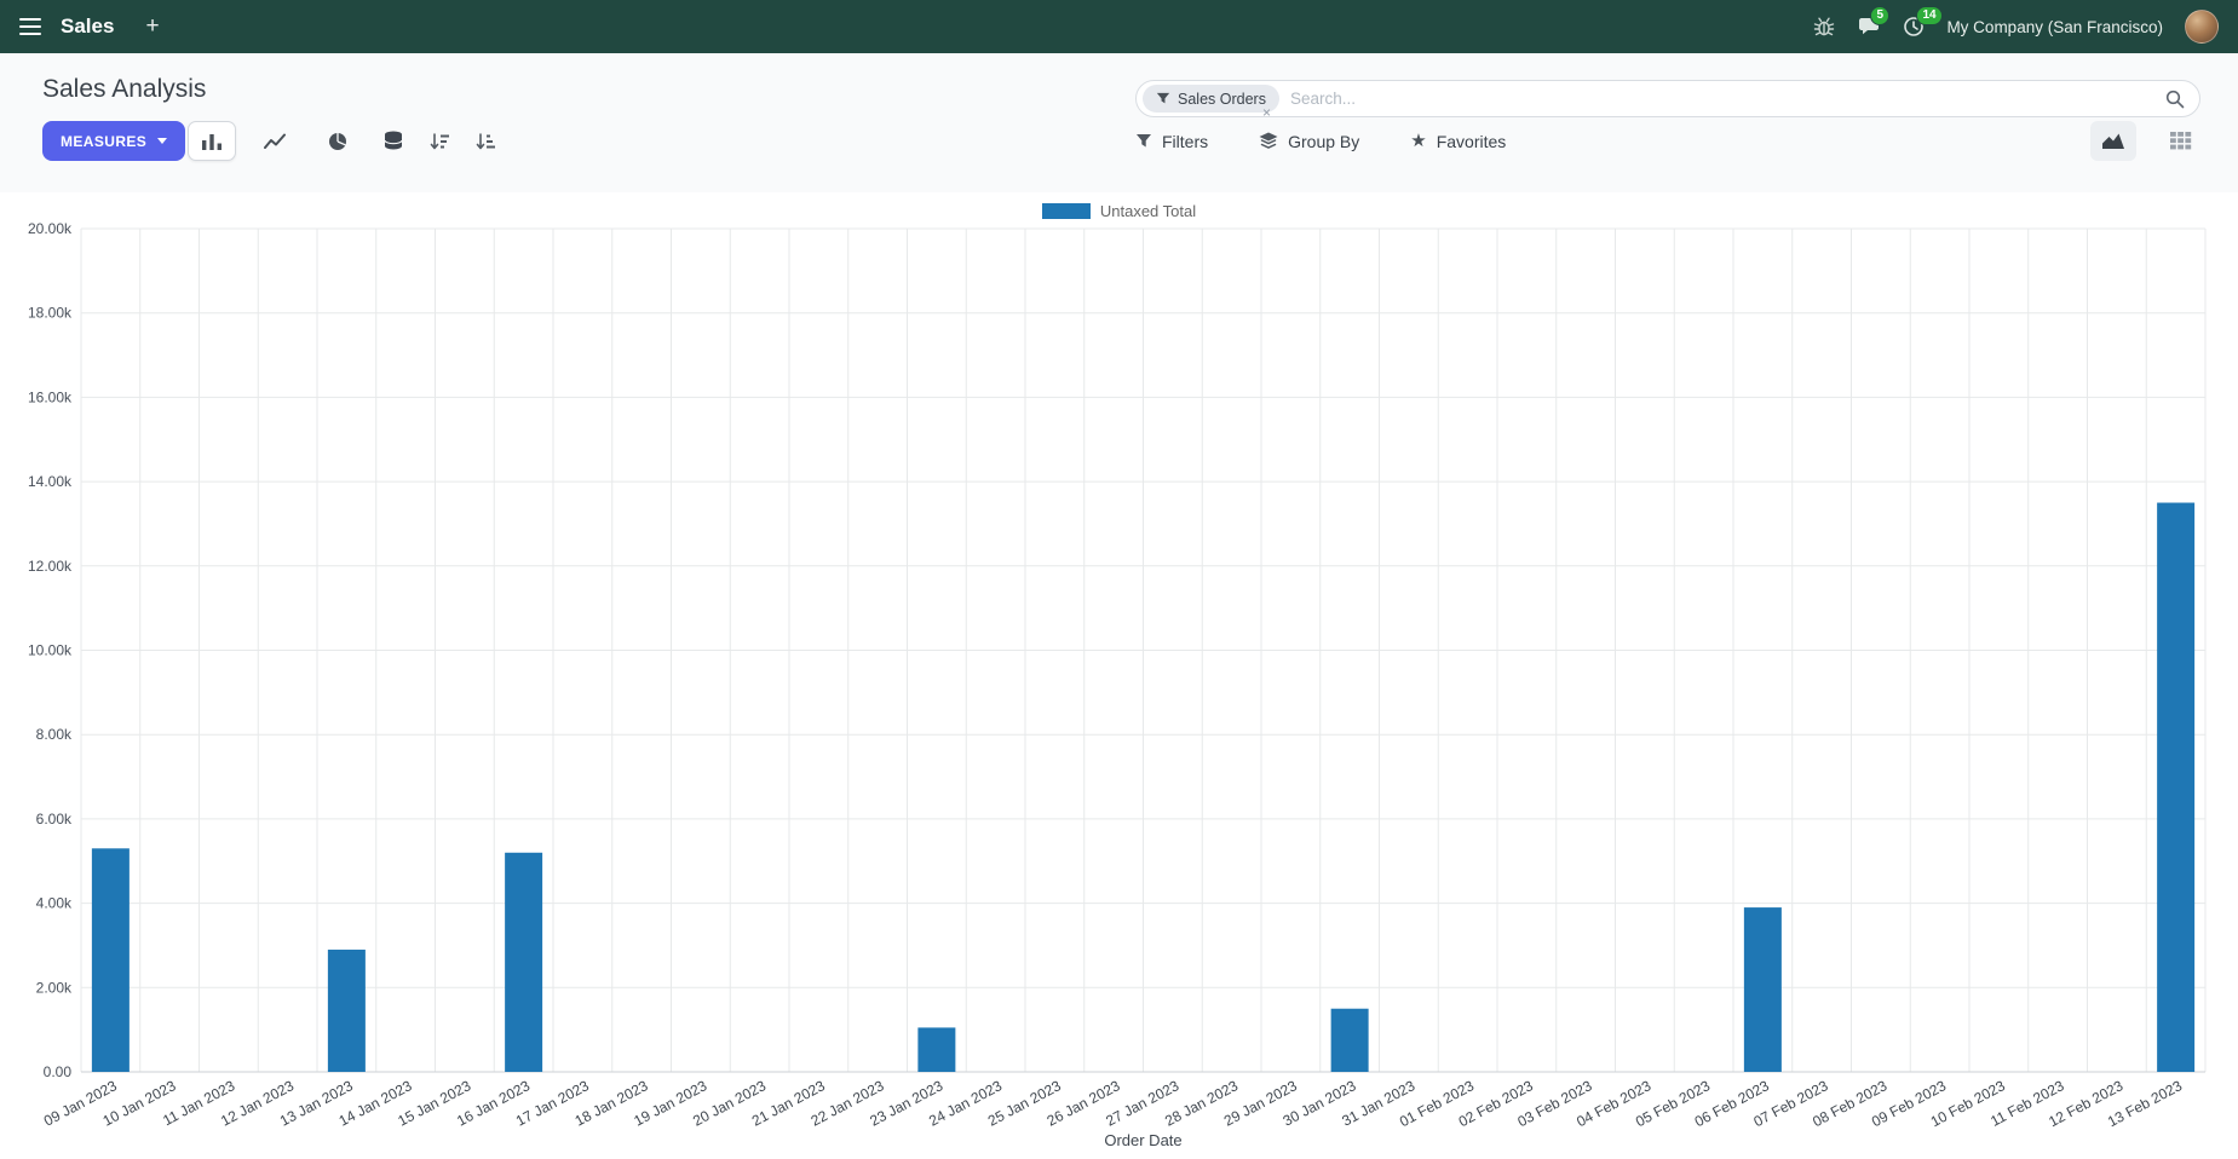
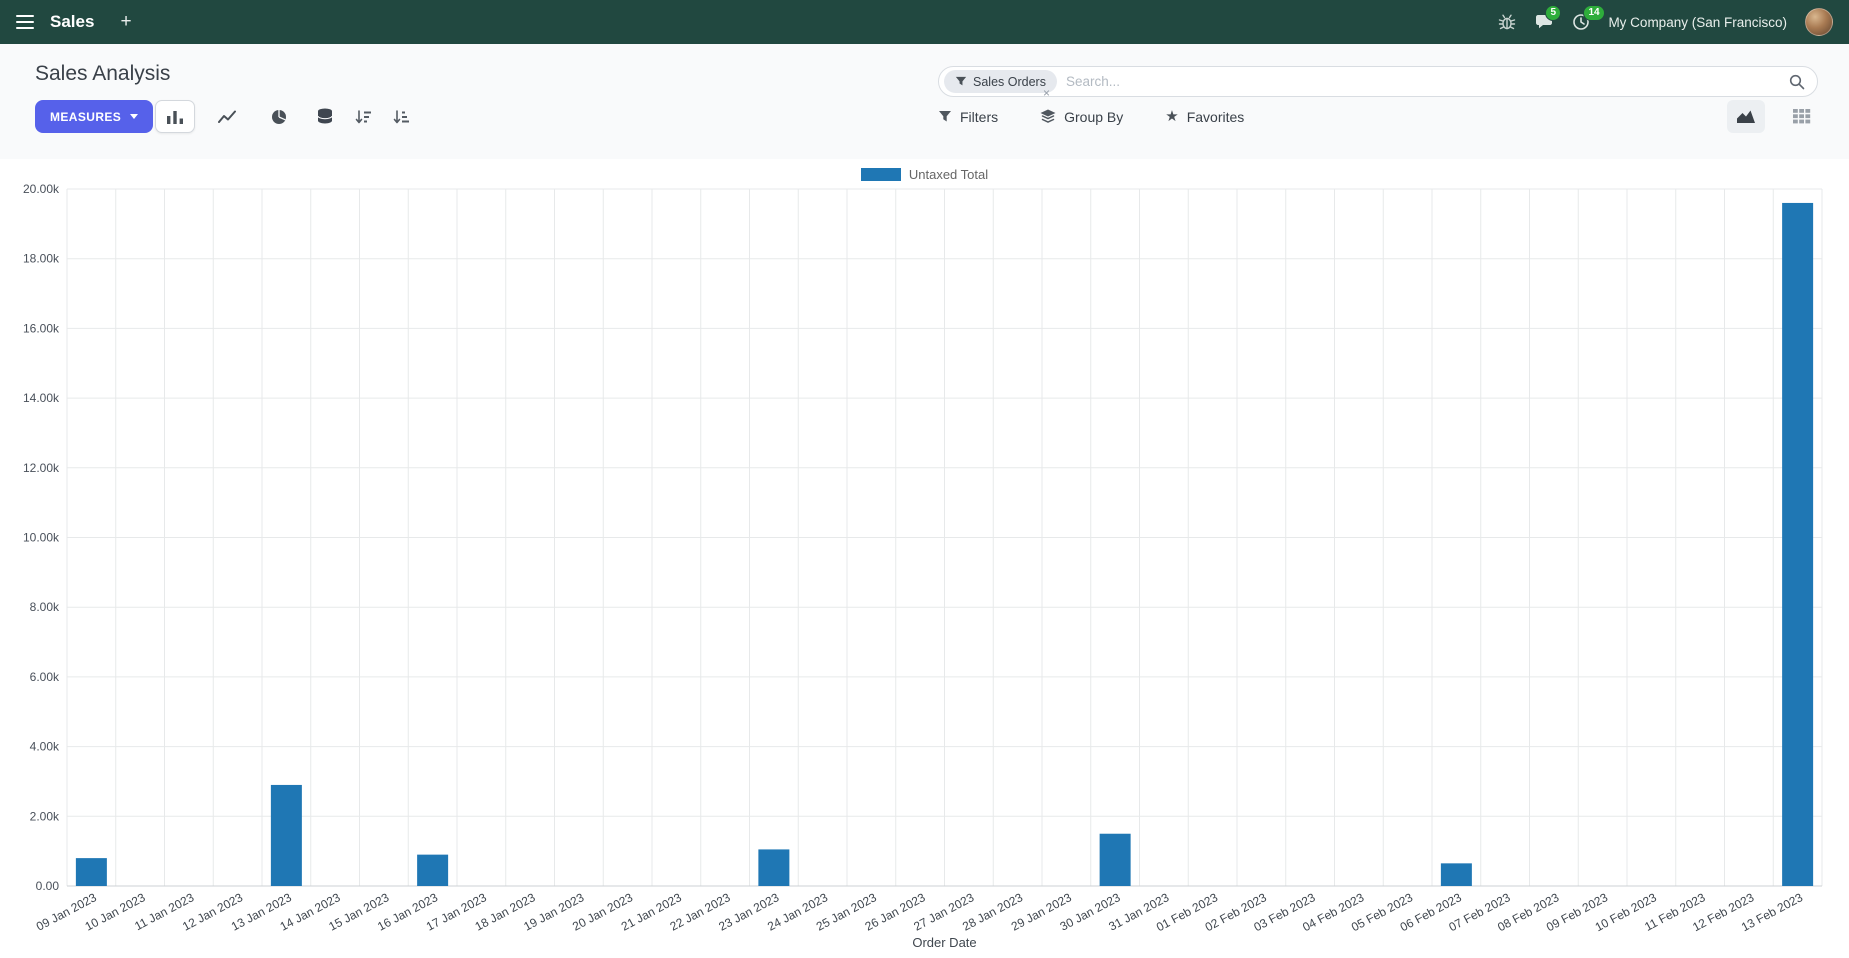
09 Jan 2023: 5.3k -> 0.8k
16 Jan 2023: 5.2k -> 0.9k
06 Feb 2023: 3.9k -> 0.6k
13 Feb 2023: 13.5k -> 19.6k
